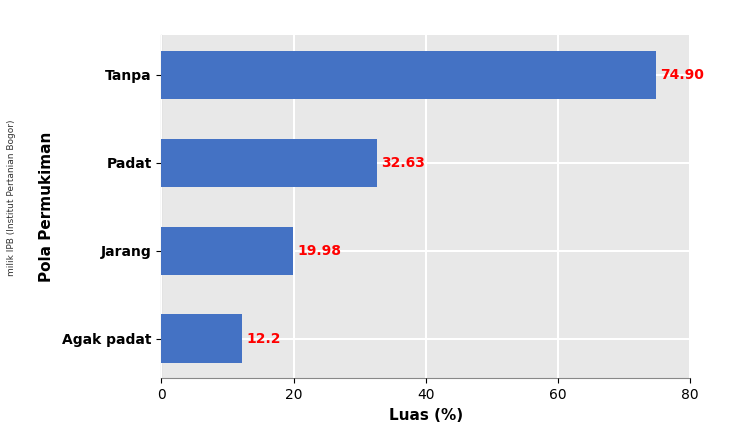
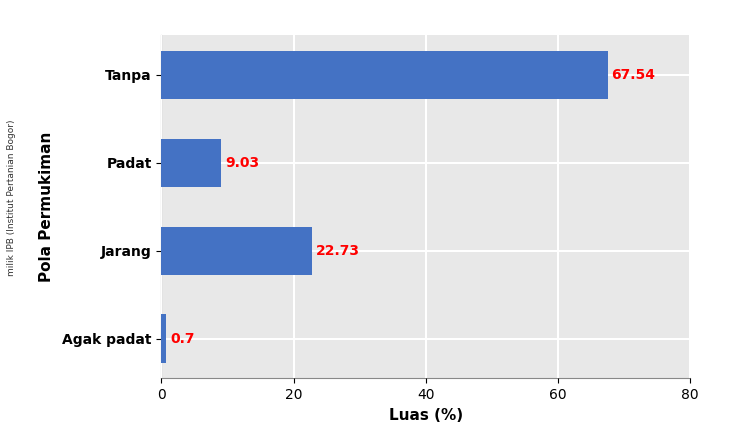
Tanpa: 74.90 -> 67.54
Padat: 32.63 -> 9.03
Jarang: 19.98 -> 22.73
Agak padat: 12.2 -> 0.7
